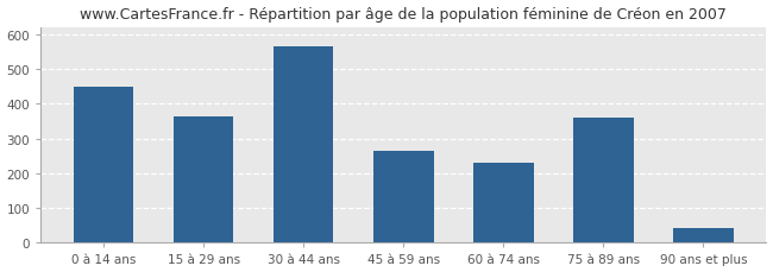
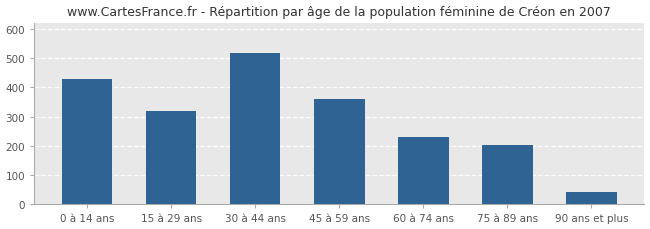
0 à 14 ans: 450 -> 430
15 à 29 ans: 365 -> 318
30 à 44 ans: 565 -> 516
45 à 59 ans: 265 -> 360
75 à 89 ans: 360 -> 203
